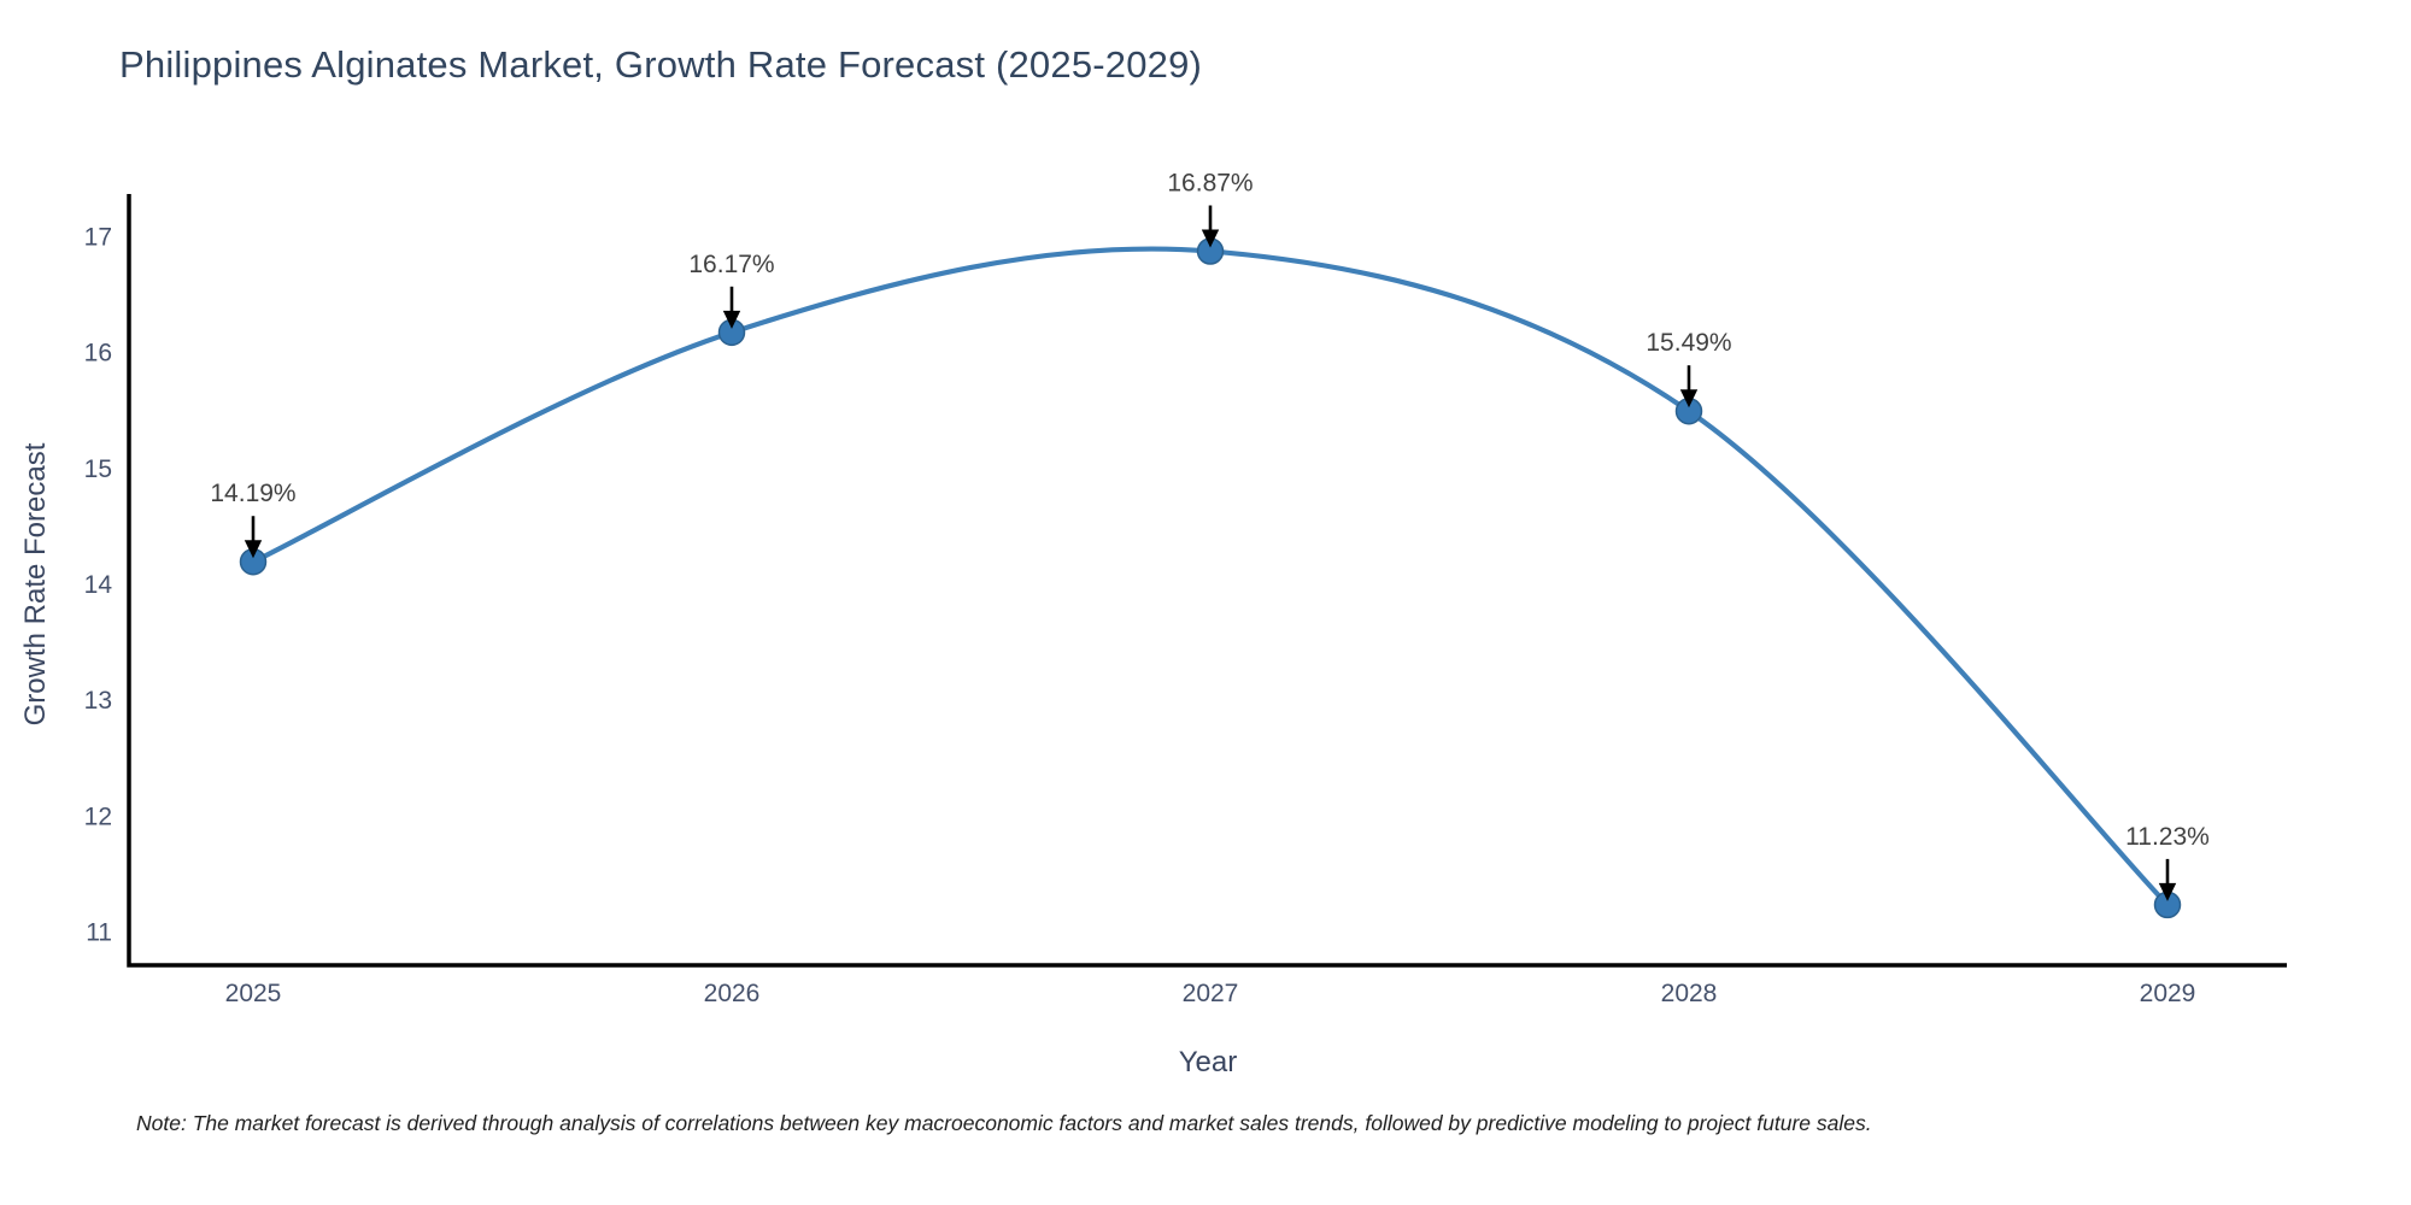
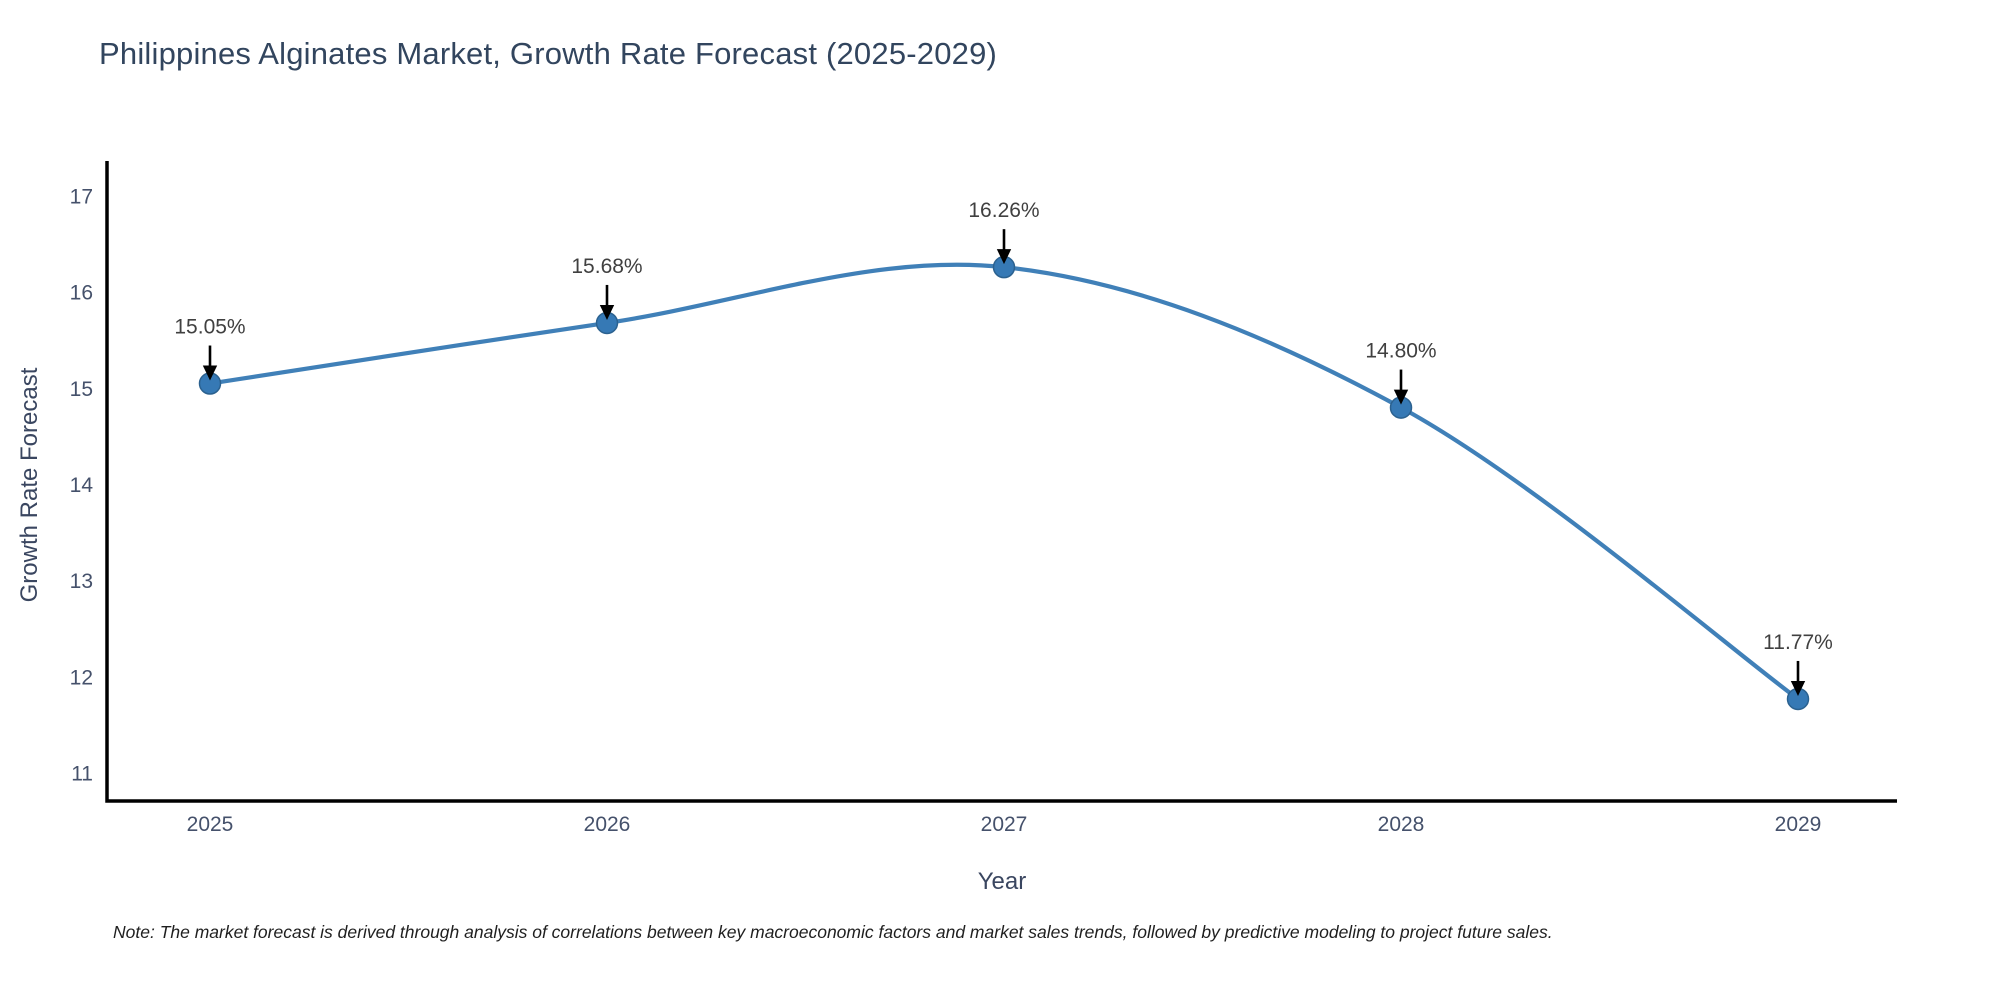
2025: 14.19% -> 15.05%
2026: 16.17% -> 15.68%
2027: 16.87% -> 16.26%
2028: 15.49% -> 14.80%
2029: 11.23% -> 11.77%
